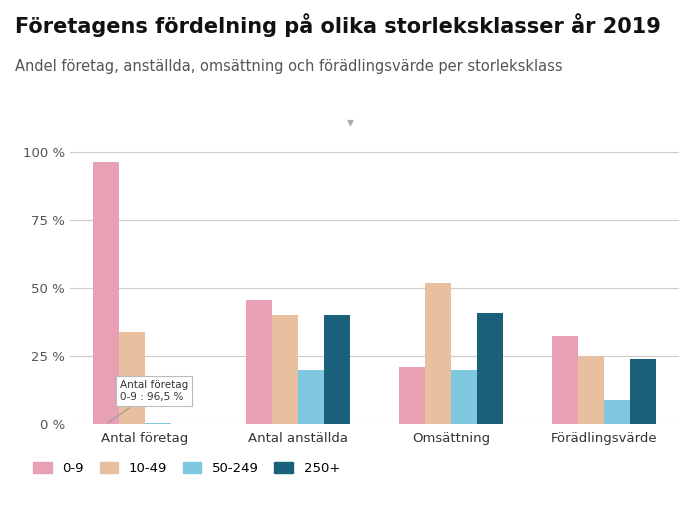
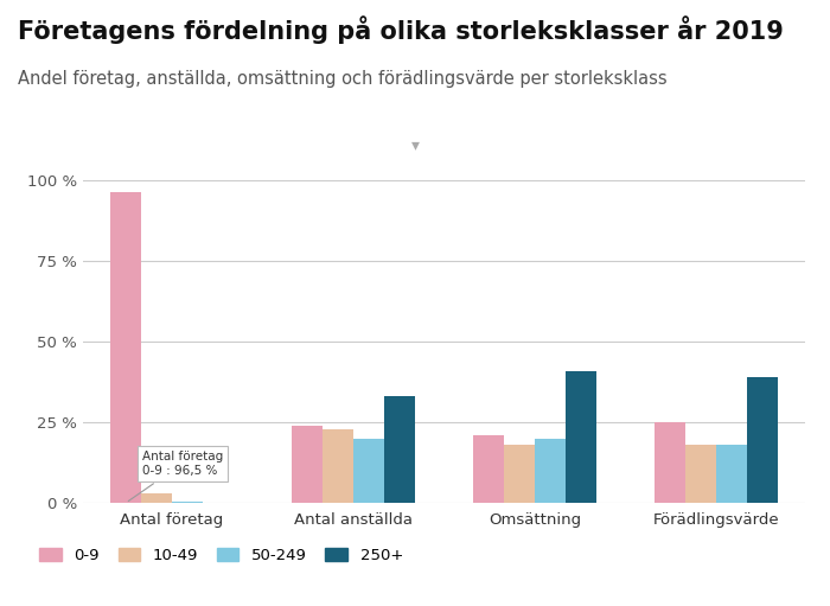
10-49/Antal företag: 34 % -> 3 %
0-9/Antal anställda: 45.5 % -> 24.0 %
10-49/Antal anställda: 40 % -> 23 %
250+/Antal anställda: 40.0 % -> 33.0 %
10-49/Omsättning: 52 % -> 18 %
0-9/Förädlingsvärde: 32.5 % -> 25.0 %
10-49/Förädlingsvärde: 25 % -> 18 %
50-249/Förädlingsvärde: 9.0 % -> 18.0 %
250+/Förädlingsvärde: 24.0 % -> 39.0 %
